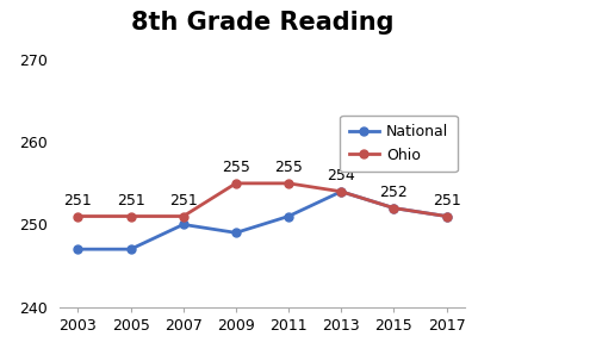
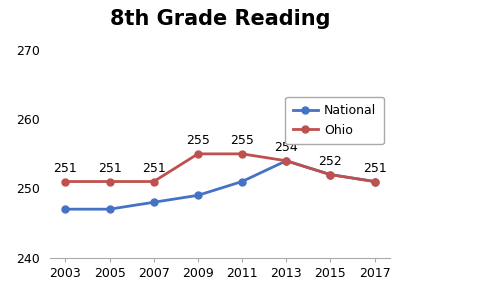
National/2007: 250 -> 248
